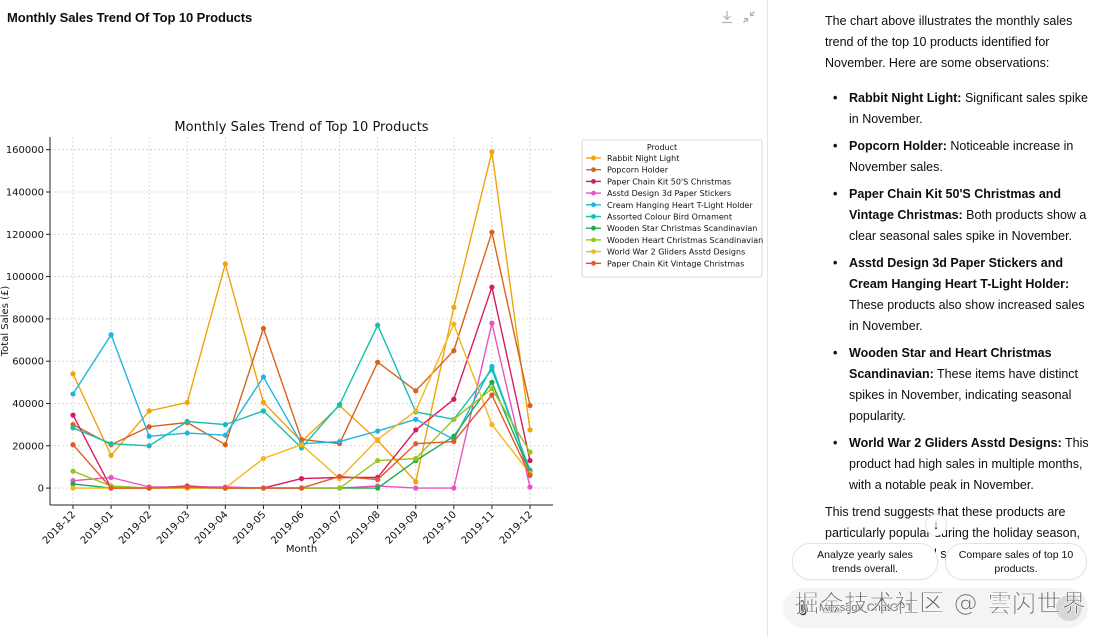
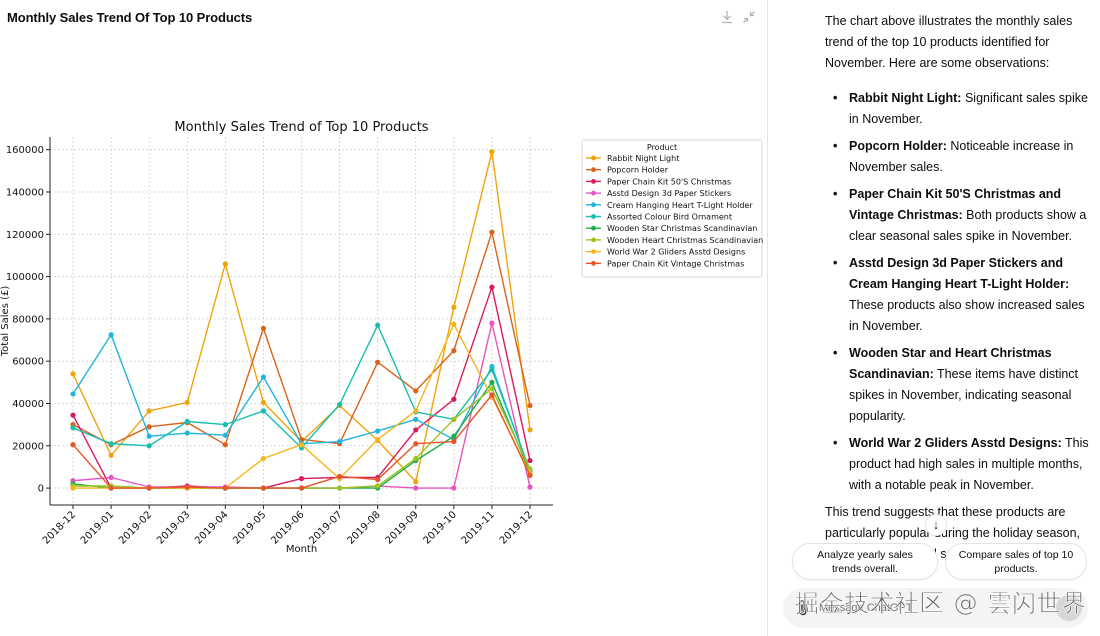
Wooden Heart Christmas Scandinavian/2018-12: 8000 -> 1000
Wooden Heart Christmas Scandinavian/2019-08: 13000 -> 1000
World War 2 Gliders Asstd Designs/2019-11: 30000 -> 43000
Wooden Heart Christmas Scandinavian/2019-12: 17000 -> 9000
